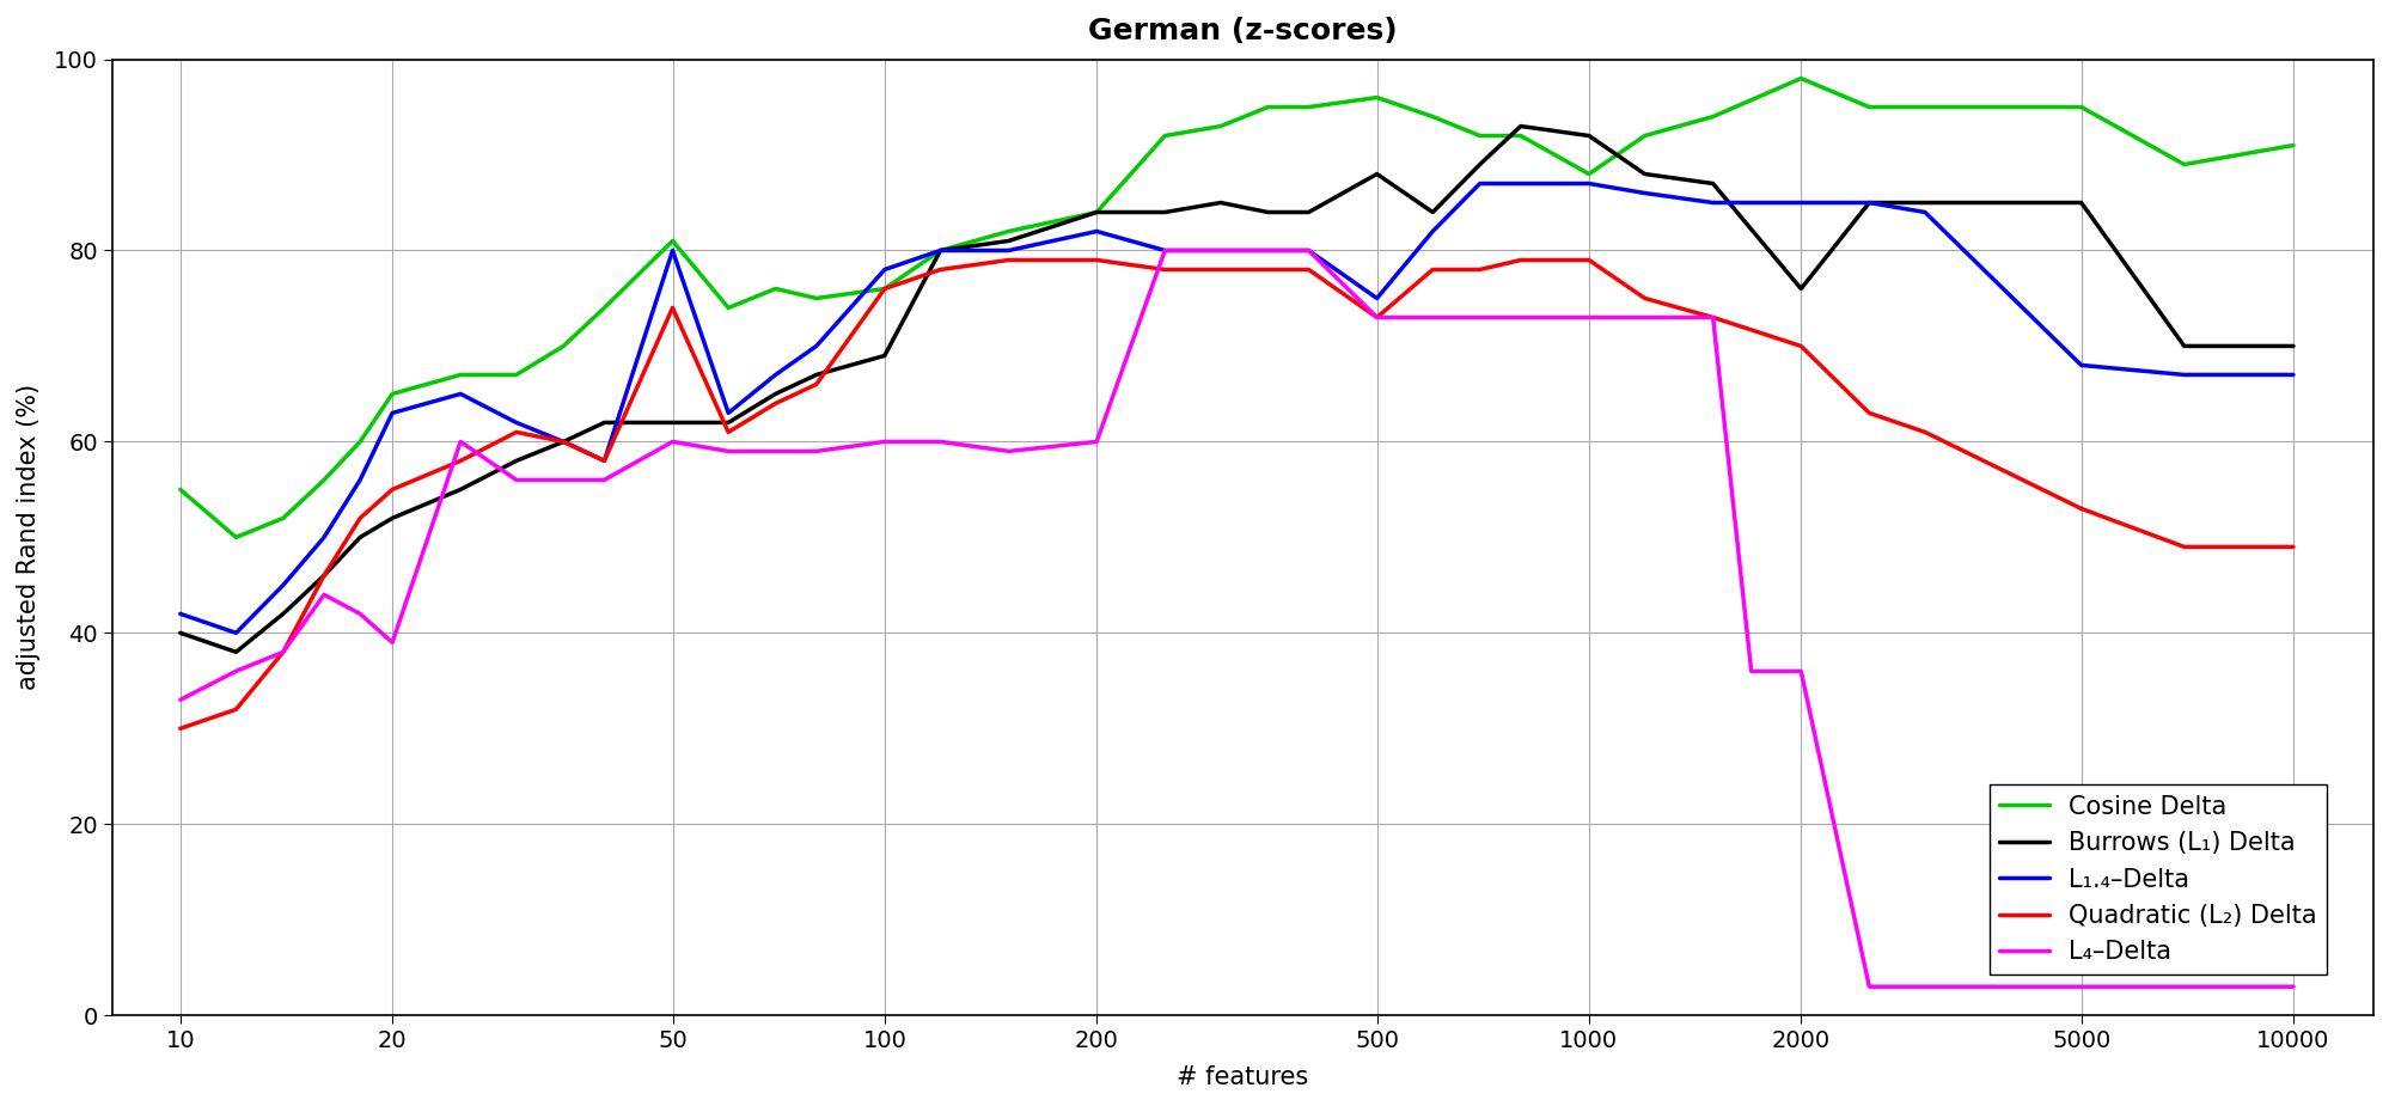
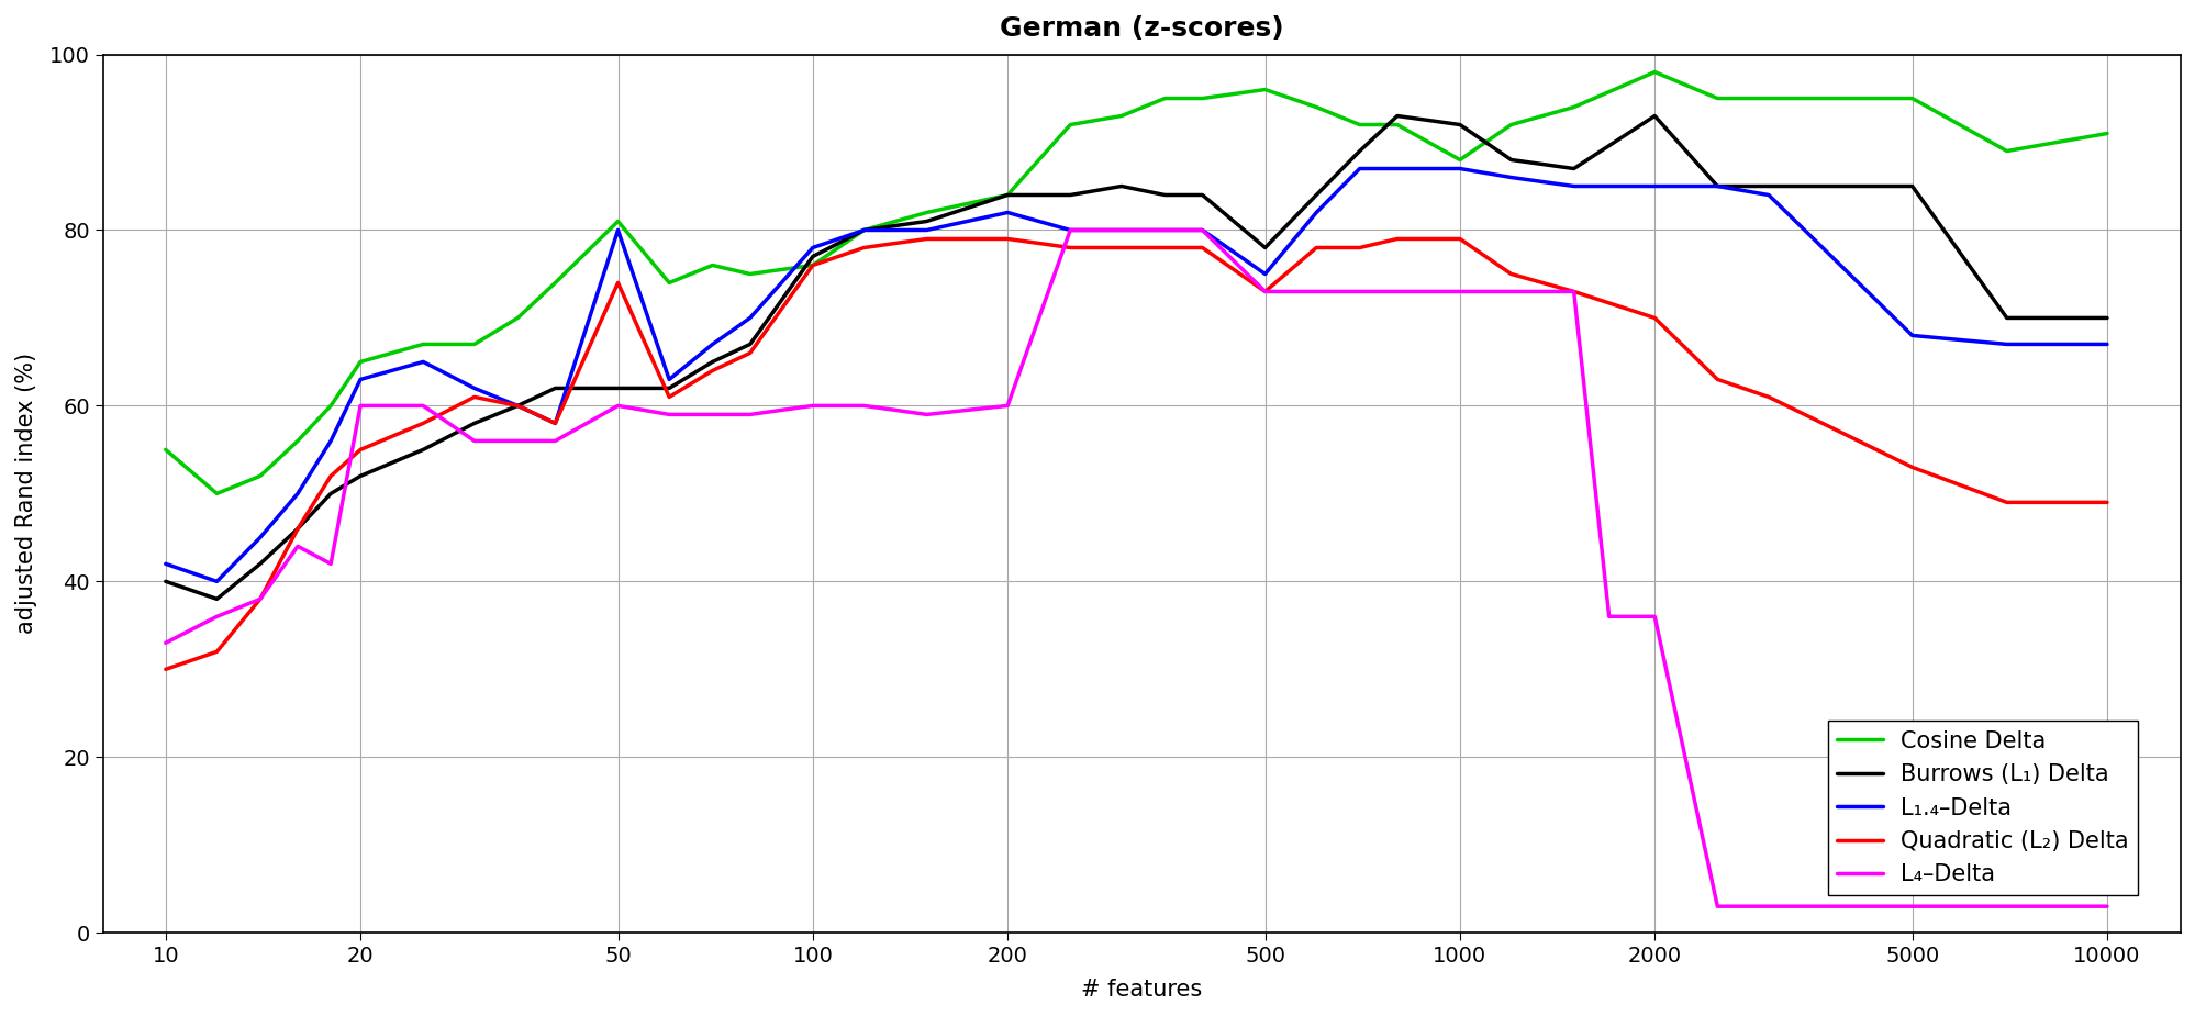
L₄–Delta/20: 39 -> 60
Burrows (L₁) Delta/100: 69 -> 77
Burrows (L₁) Delta/500: 88 -> 78
Burrows (L₁) Delta/2000: 76 -> 93
